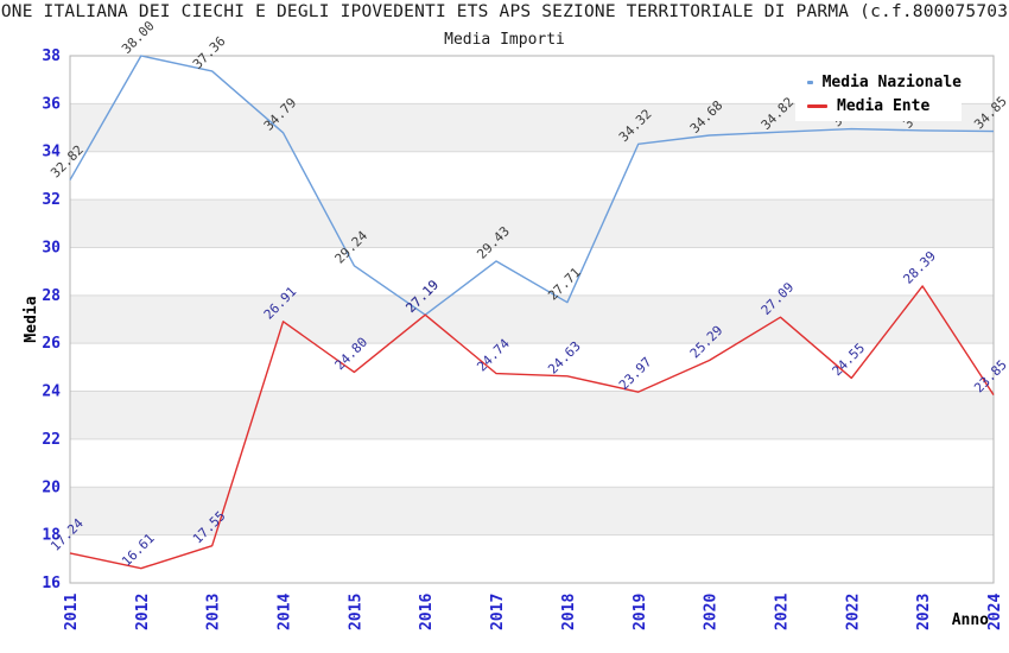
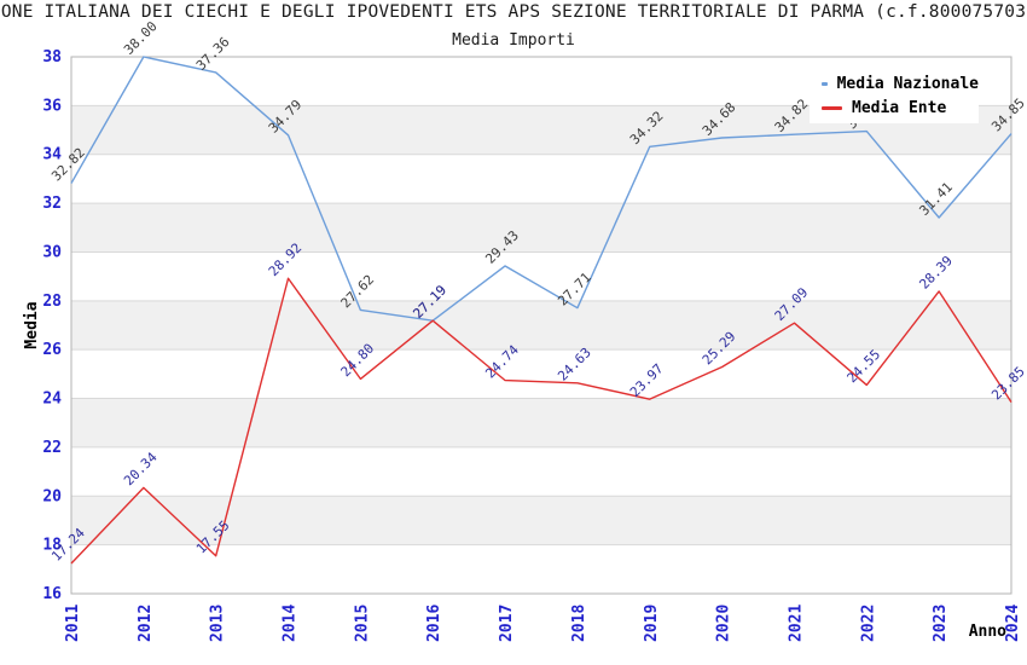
Media Ente/2012: 16.61 -> 20.34
Media Ente/2014: 26.91 -> 28.92
Media Nazionale/2015: 29.24 -> 27.62
Media Nazionale/2023: 34.88 -> 31.41
